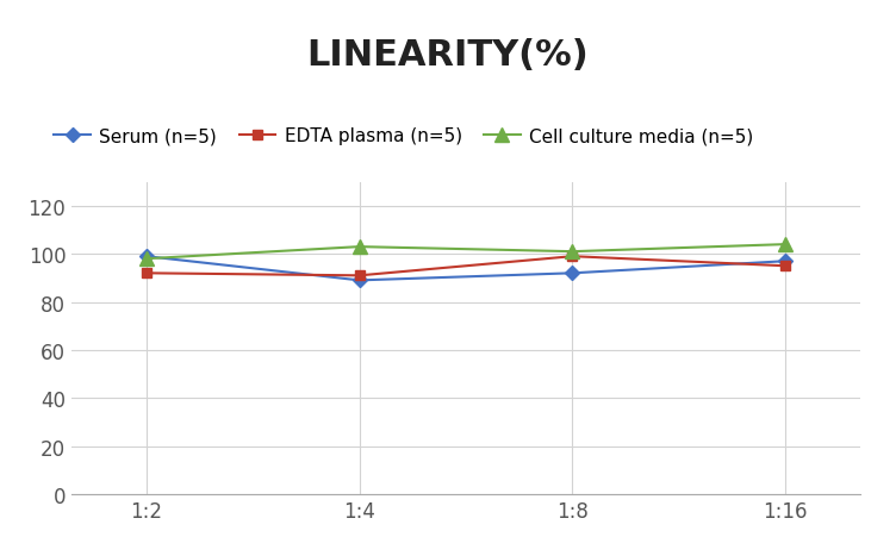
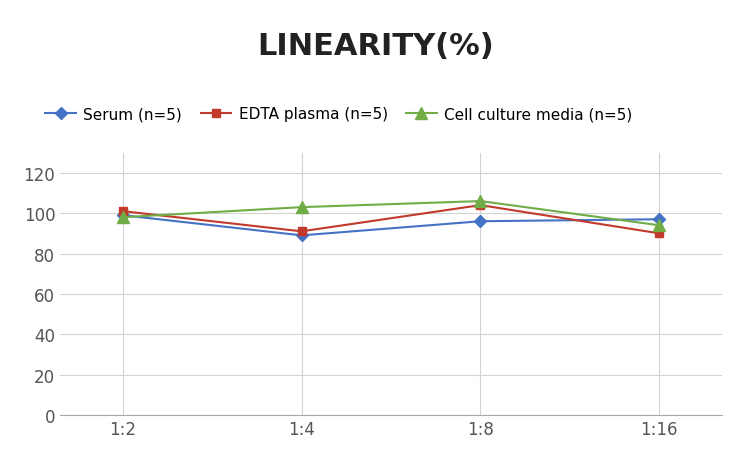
EDTA plasma (n=5)/1:2: 92 -> 101
Serum (n=5)/1:8: 92 -> 96
EDTA plasma (n=5)/1:8: 99 -> 104
Cell culture media (n=5)/1:8: 101 -> 106
EDTA plasma (n=5)/1:16: 95 -> 90
Cell culture media (n=5)/1:16: 104 -> 94
